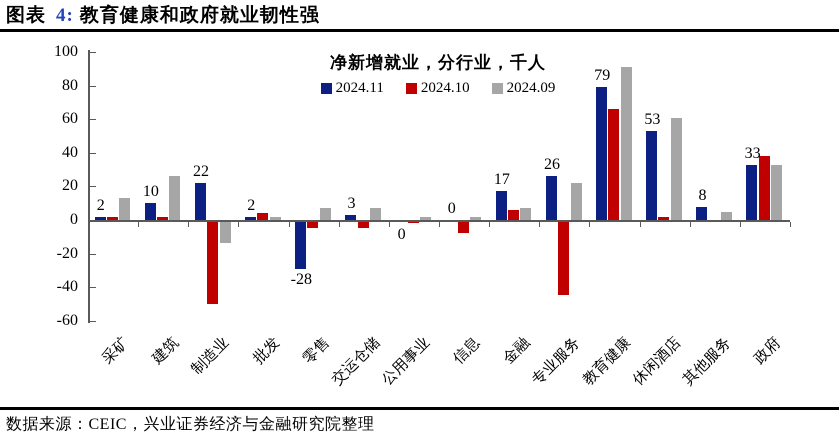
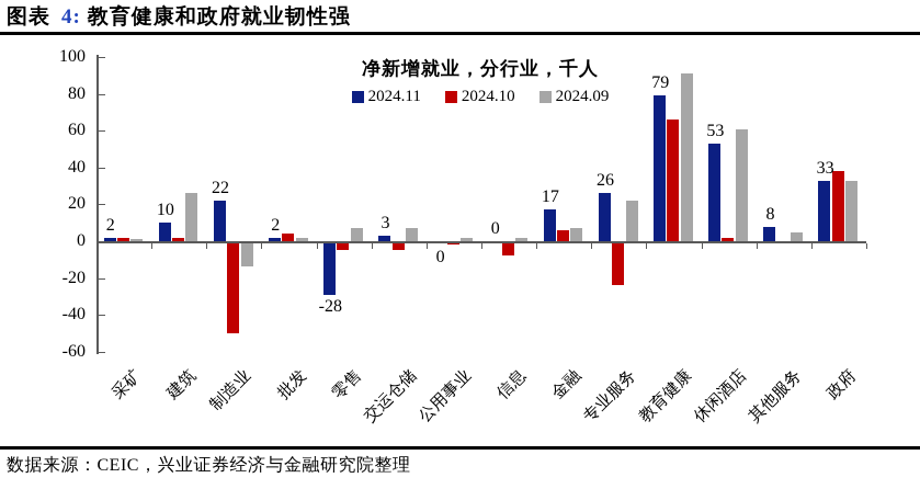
2024.09/采矿: 13 -> 1
2024.10/专业服务: -44 -> -23
